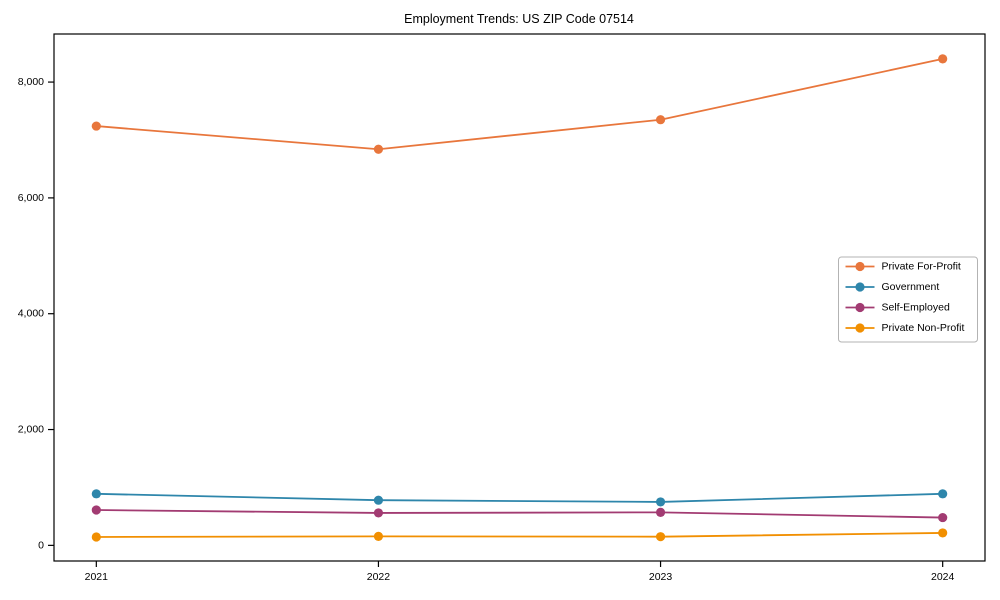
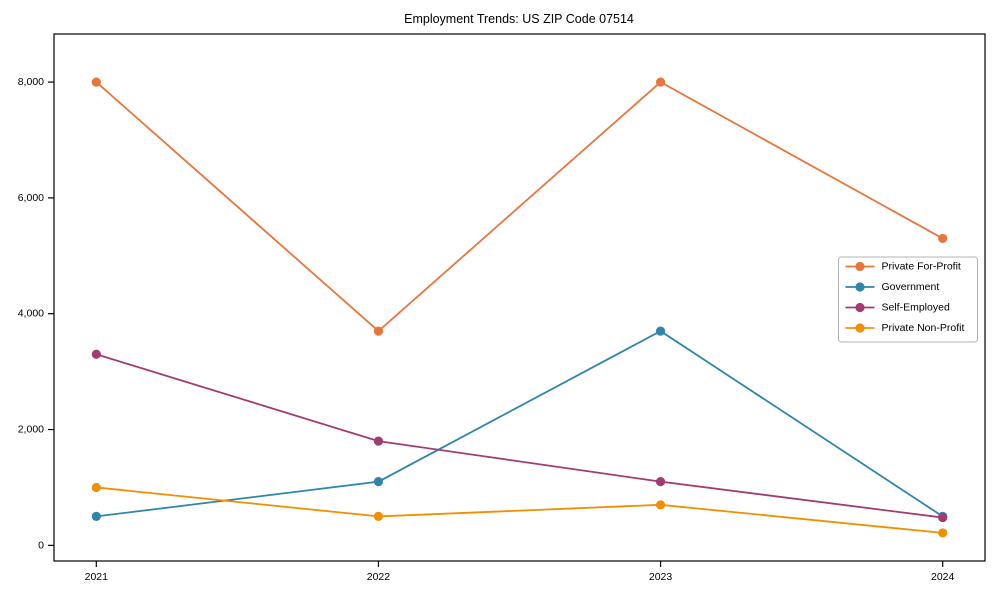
Private For-Profit/2021: 7200 -> 8000
Government/2021: 900 -> 500
Self-Employed/2021: 600 -> 3300
Private Non-Profit/2021: 100 -> 1000
Private For-Profit/2022: 6800 -> 3700
Government/2022: 800 -> 1100
Self-Employed/2022: 600 -> 1800
Private Non-Profit/2022: 200 -> 500
Private For-Profit/2023: 7400 -> 8000
Government/2023: 800 -> 3700
Self-Employed/2023: 600 -> 1100
Private Non-Profit/2023: 200 -> 700
Private For-Profit/2024: 8400 -> 5300
Government/2024: 900 -> 500
